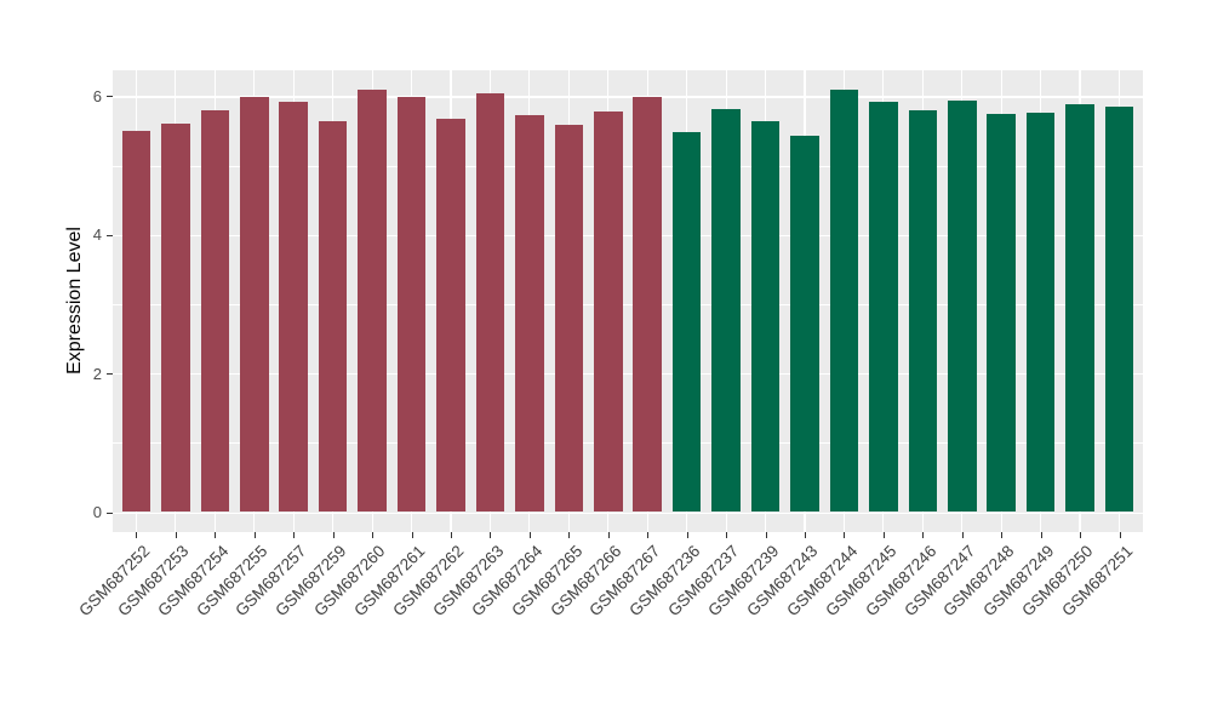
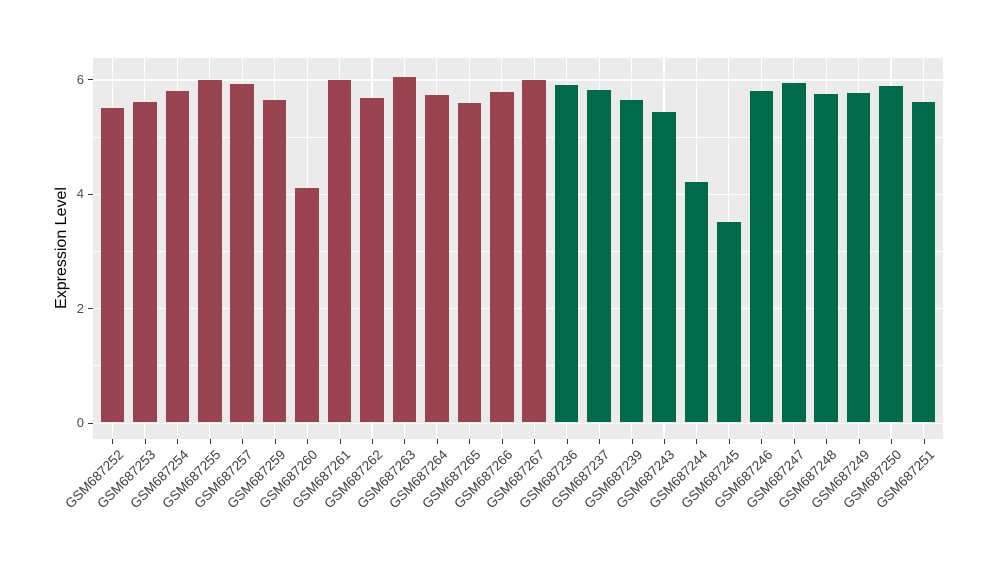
GSM687260: 6.1 -> 4.1
GSM687236: 5.5 -> 5.9
GSM687244: 6.1 -> 4.2
GSM687245: 5.9 -> 3.5
GSM687251: 5.8 -> 5.6
